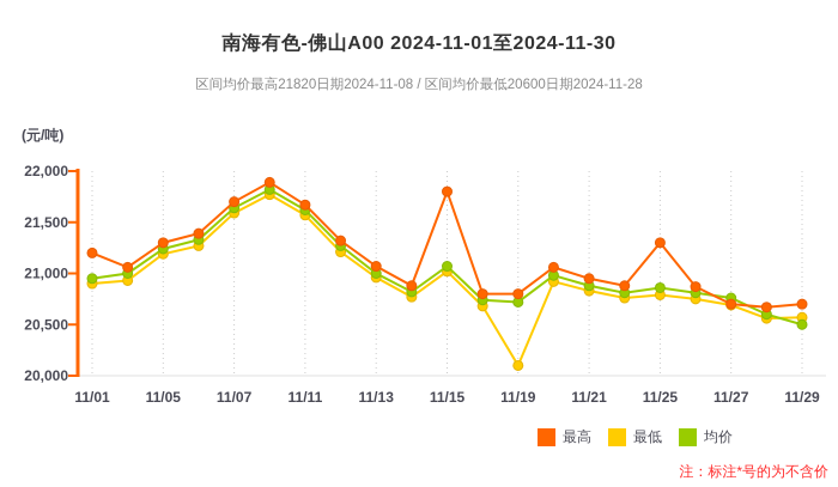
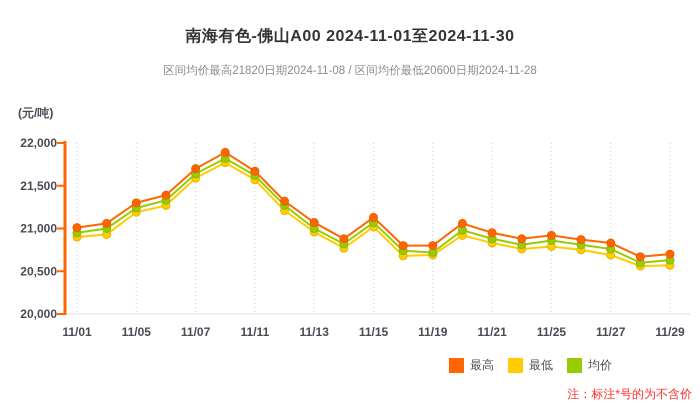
最高/11/01: 21200 -> 21000
最高/11/15: 21800 -> 21100
最低/11/19: 20100 -> 20700
最高/11/25: 21300 -> 20900
最高/11/27: 20700 -> 20800
均价/11/29: 20500 -> 20600
